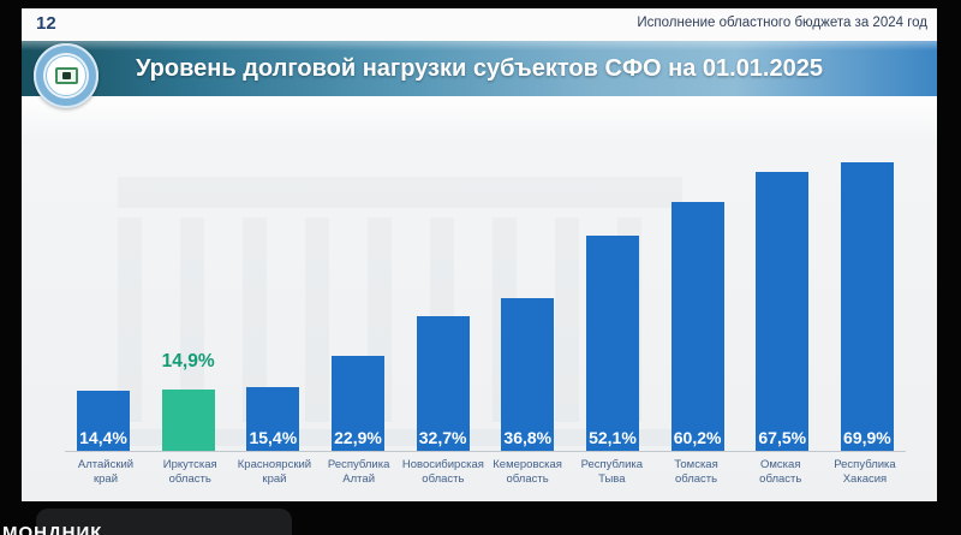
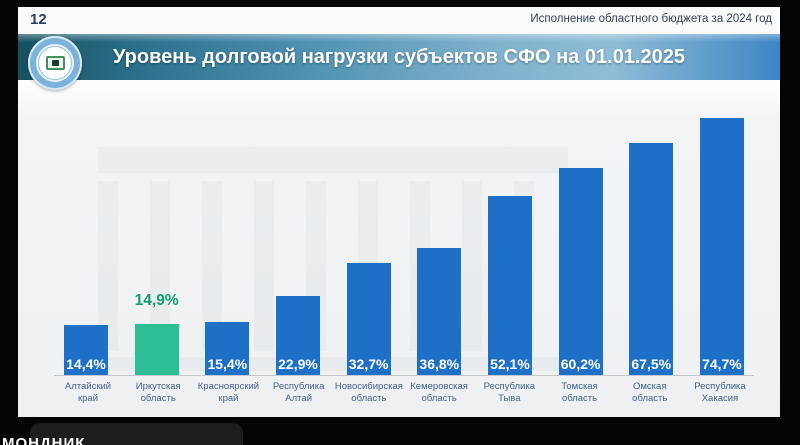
Республика Хакасия: 69,9% -> 74,7%
